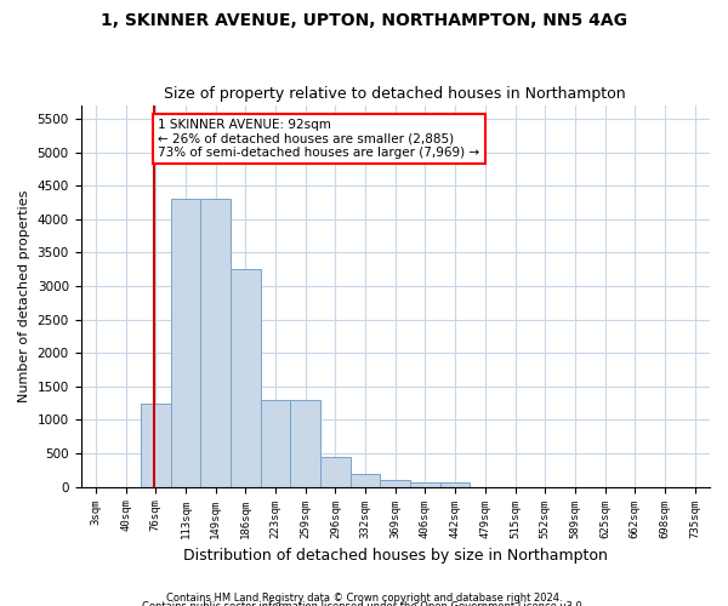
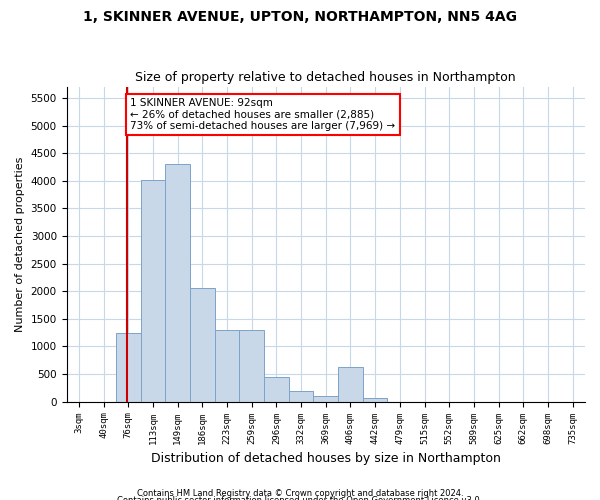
113sqm: 4300 -> 4020
186sqm: 3250 -> 2060
406sqm: 80 -> 620
